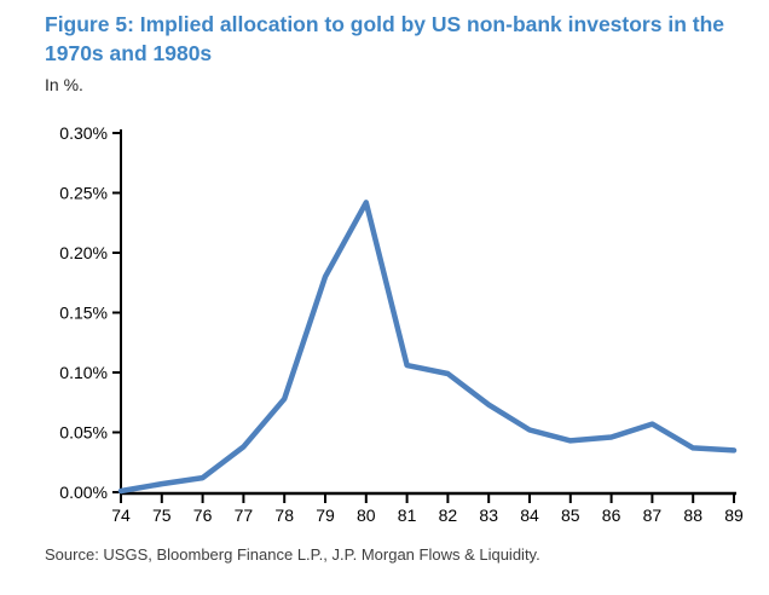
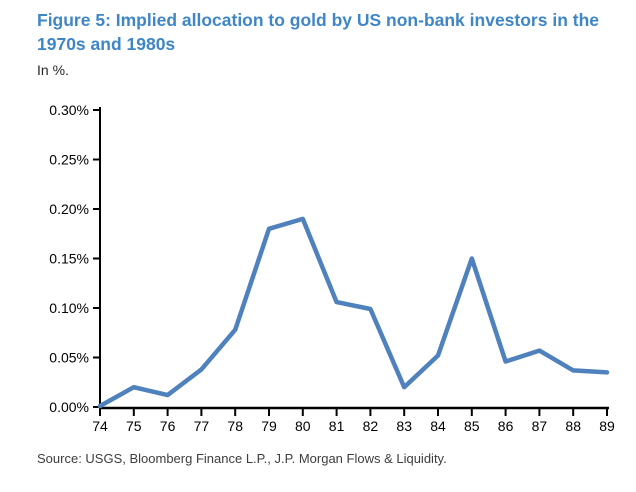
75: 0.01% -> 0.02%
80: 0.24% -> 0.19%
83: 0.07% -> 0.02%
85: 0.04% -> 0.15%
